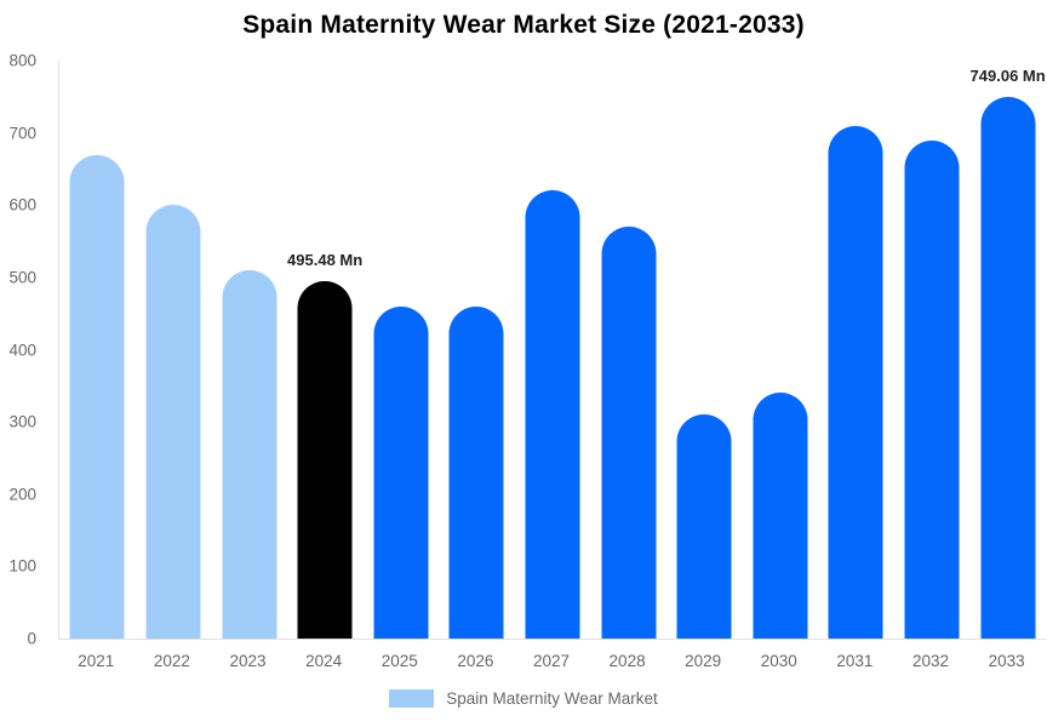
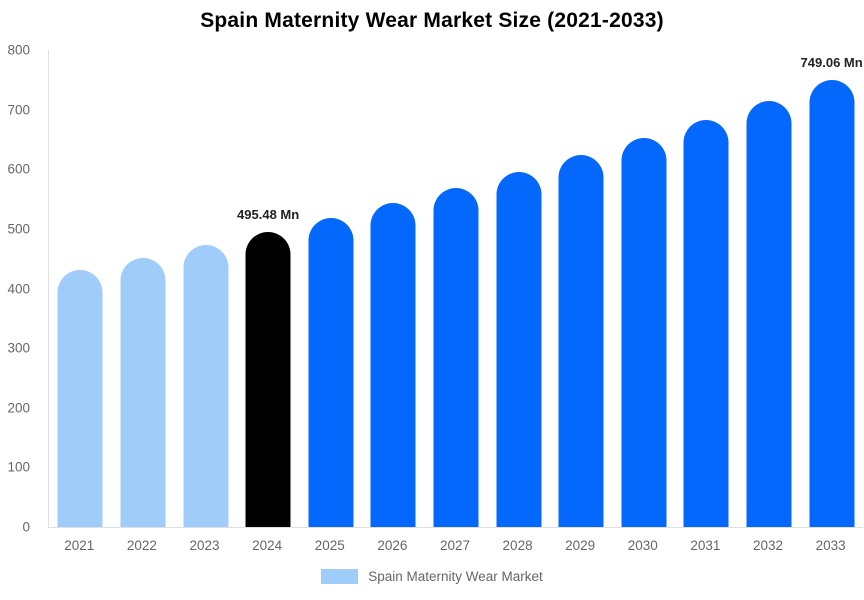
2021: 670 -> 430
2022: 600 -> 450
2023: 510 -> 470
2025: 460 -> 520
2026: 460 -> 540
2027: 620 -> 570
2028: 570 -> 600
2029: 310 -> 620
2030: 340 -> 650
2031: 710 -> 680
2032: 690 -> 720
